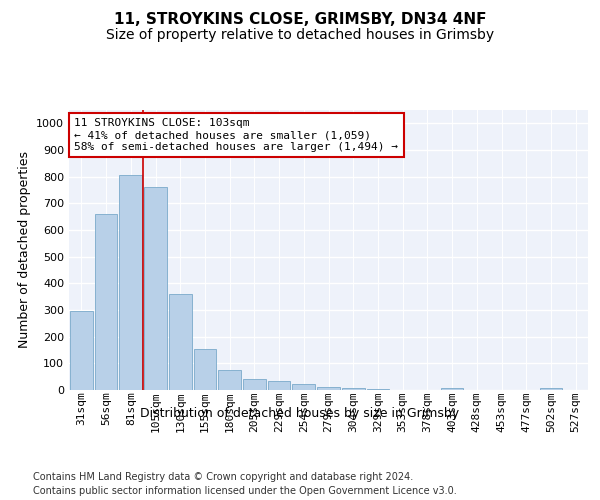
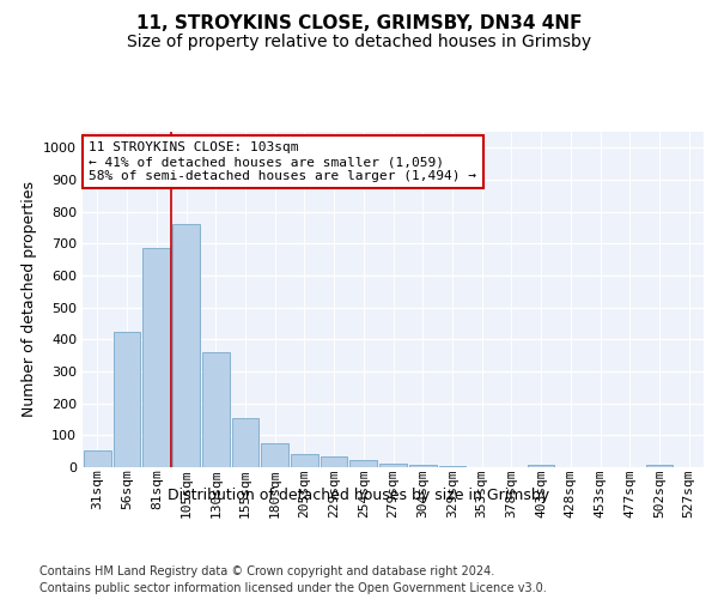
31sqm: 295 -> 52
56sqm: 660 -> 425
81sqm: 805 -> 685
